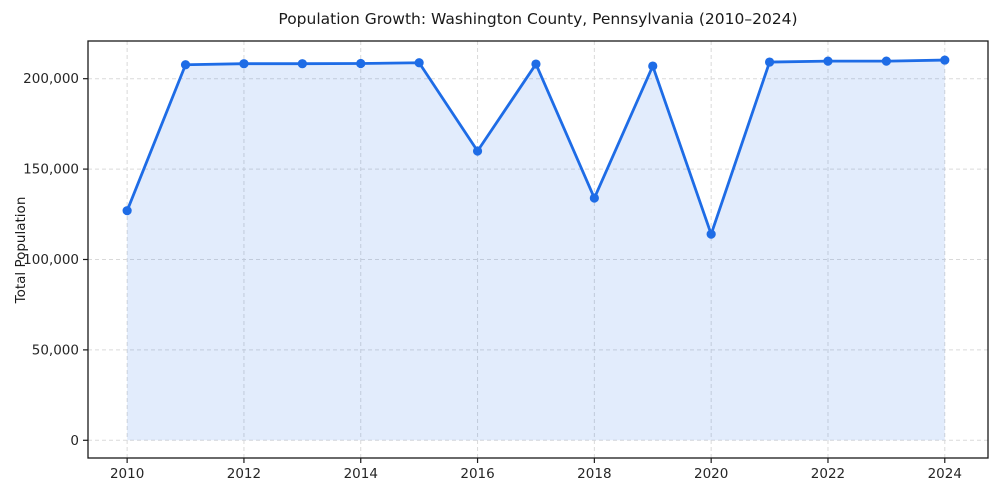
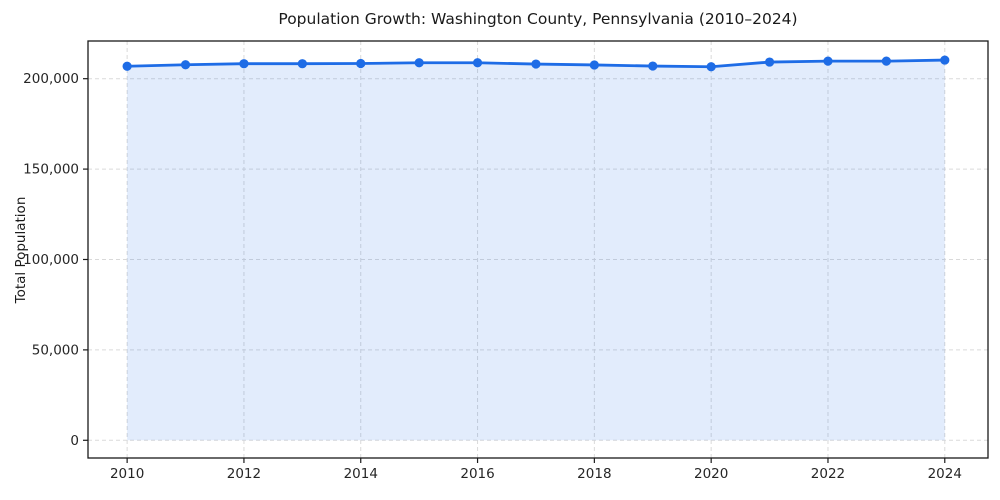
2010: 127000 -> 207000
2016: 160000 -> 209000
2018: 134000 -> 208000
2020: 114000 -> 207000
